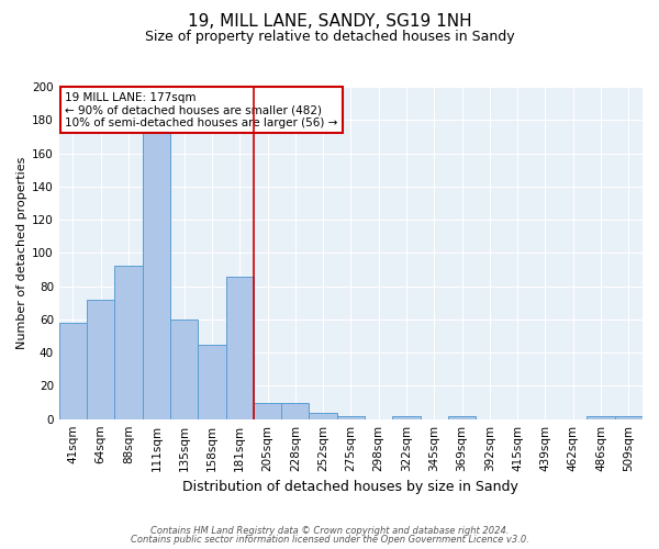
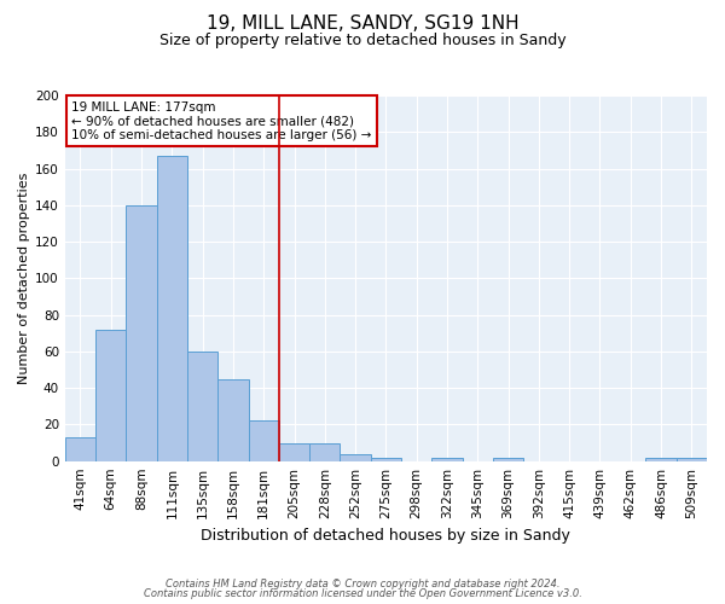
41sqm: 58 -> 13
88sqm: 92 -> 140
111sqm: 174 -> 167
181sqm: 86 -> 22
